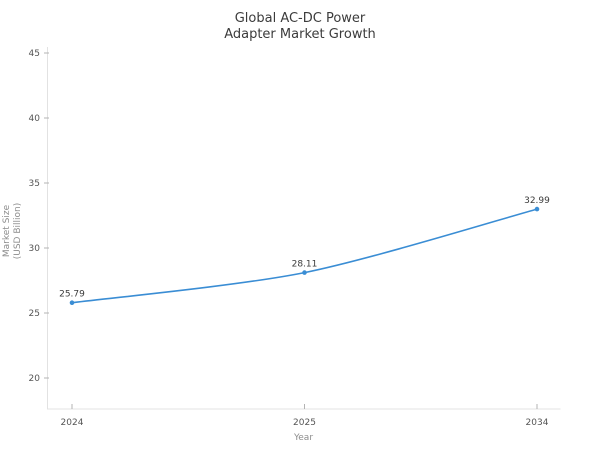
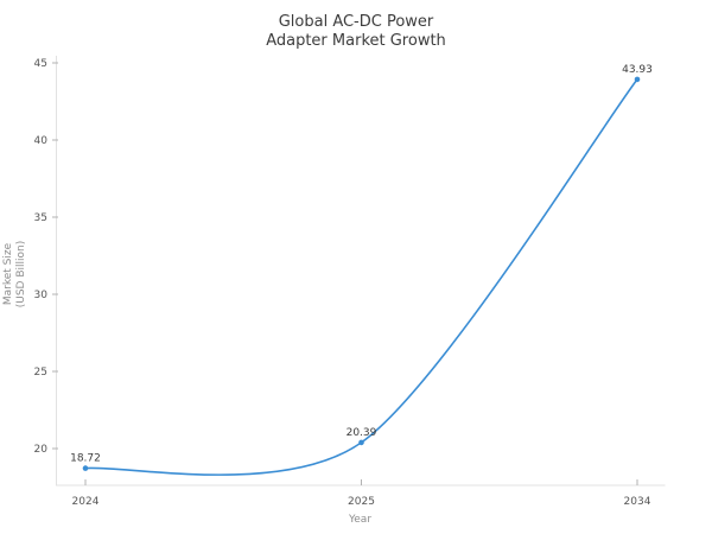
2024: 25.79 -> 18.72
2025: 28.11 -> 20.39
2034: 32.99 -> 43.93
